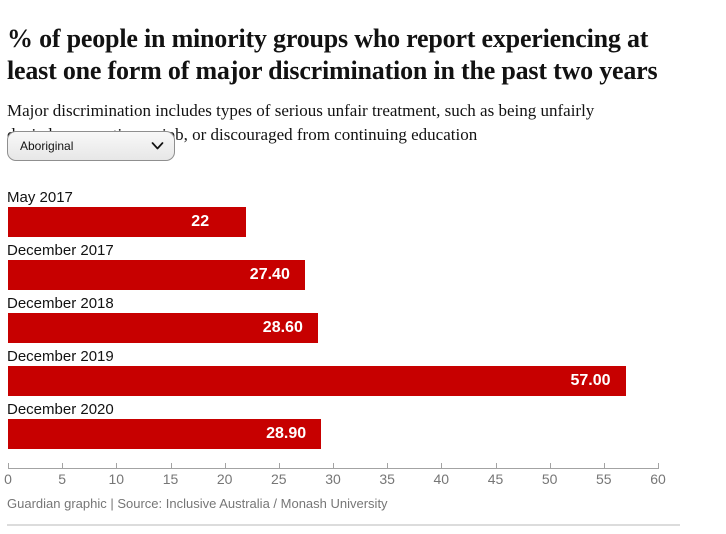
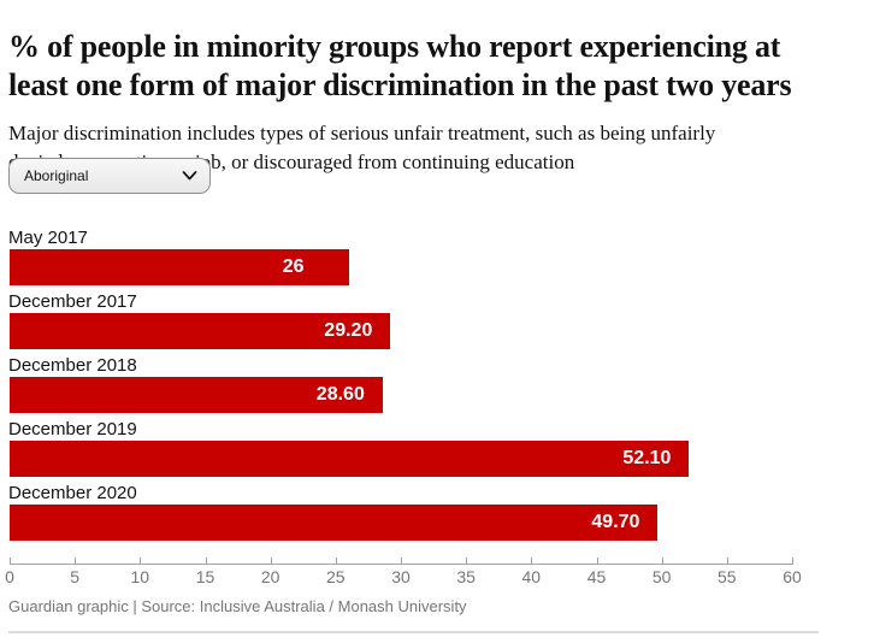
May 2017: 22 -> 26
December 2017: 27.40 -> 29.20
December 2019: 57.00 -> 52.10
December 2020: 28.90 -> 49.70
